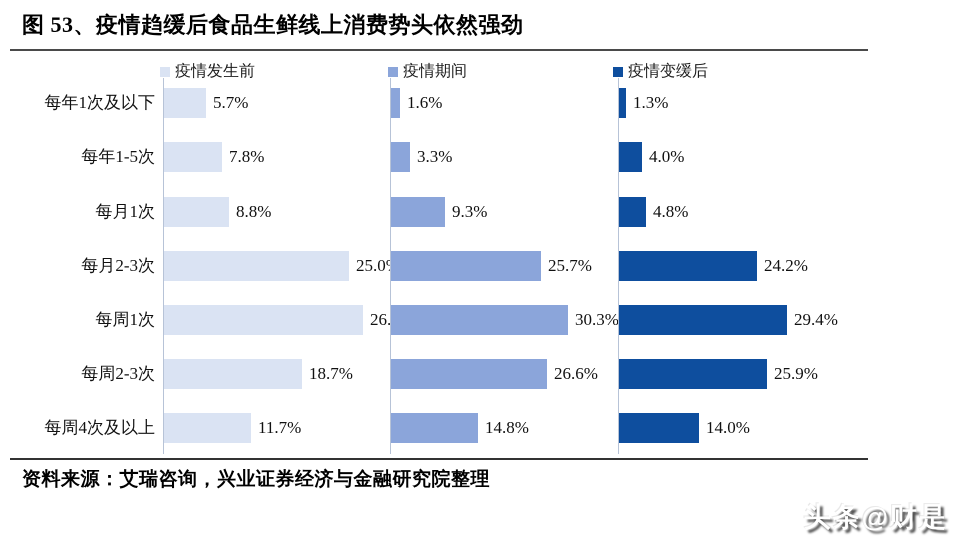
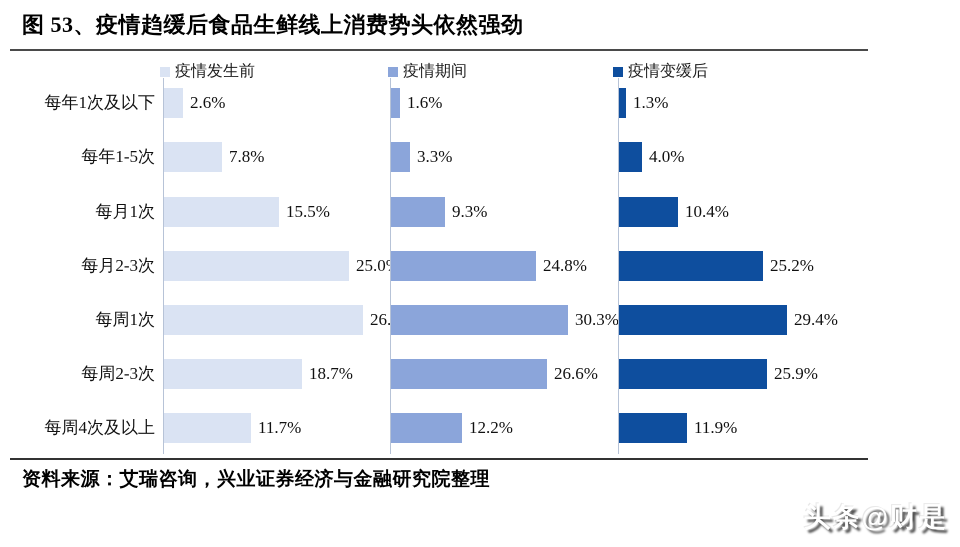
疫情发生前/每年1次及以下: 5.7% -> 2.6%
疫情发生前/每月1次: 8.8% -> 15.5%
疫情变缓后/每月1次: 4.8% -> 10.4%
疫情期间/每月2-3次: 25.7% -> 24.8%
疫情变缓后/每月2-3次: 24.2% -> 25.2%
疫情期间/每周4次及以上: 14.8% -> 12.2%
疫情变缓后/每周4次及以上: 14.0% -> 11.9%
